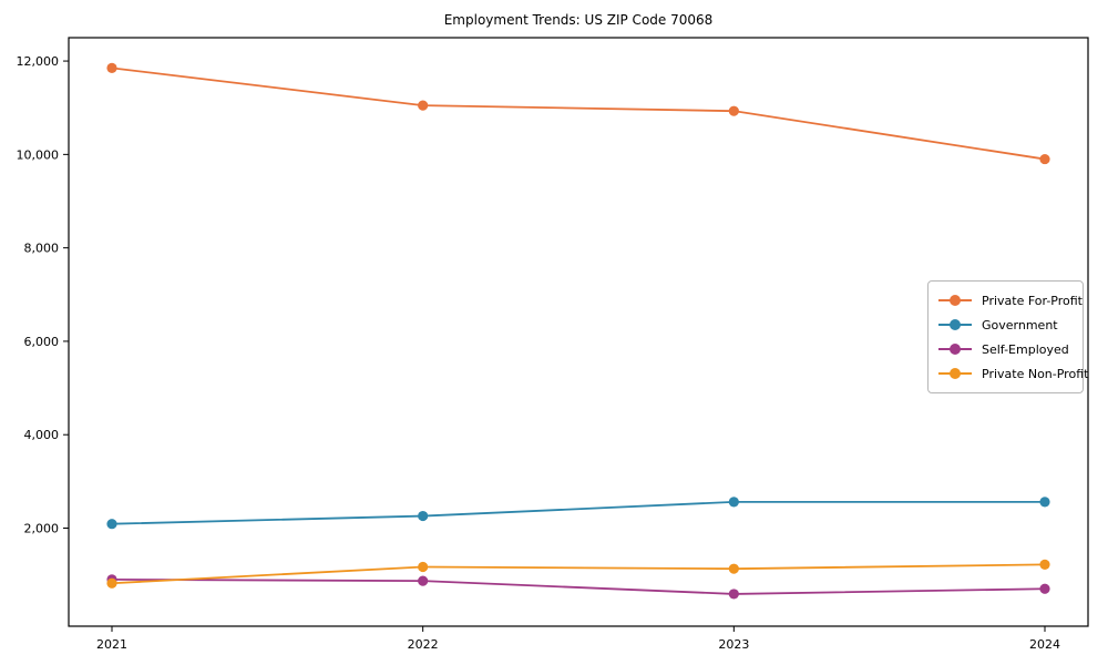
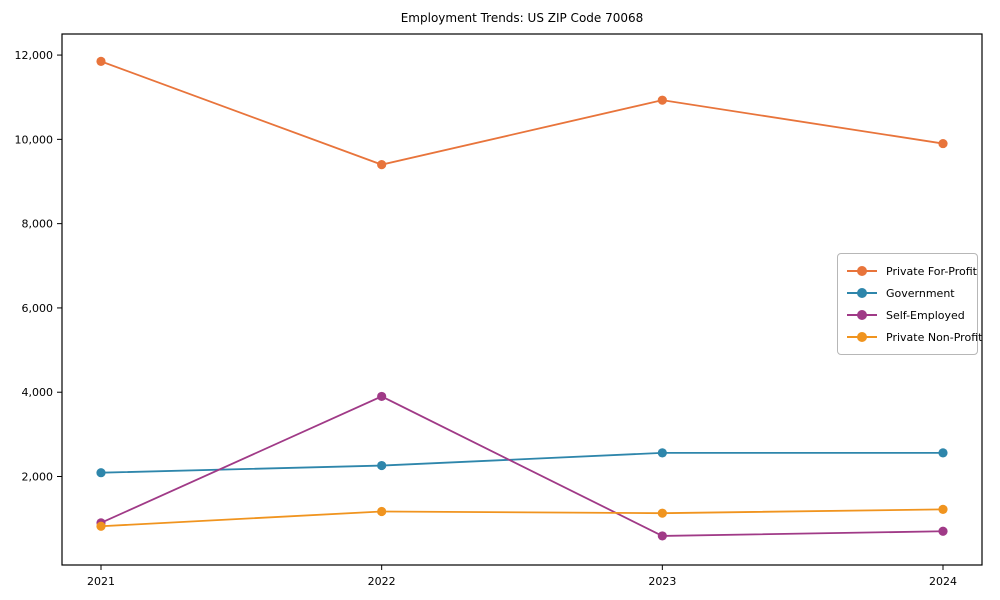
Private For-Profit/2022: 11000 -> 9400
Self-Employed/2022: 900 -> 3900
